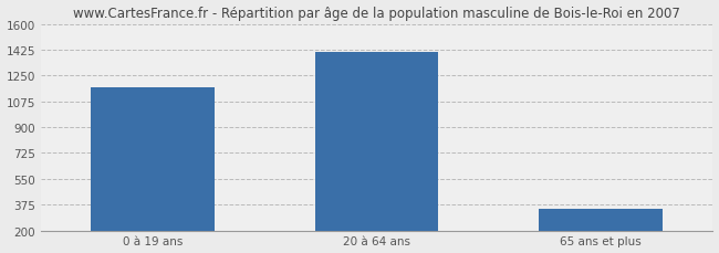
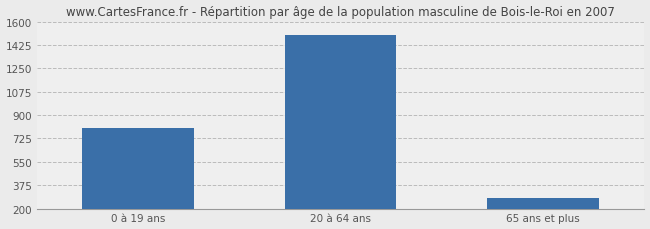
0 à 19 ans: 1170 -> 800
20 à 64 ans: 1410 -> 1500
65 ans et plus: 350 -> 280
